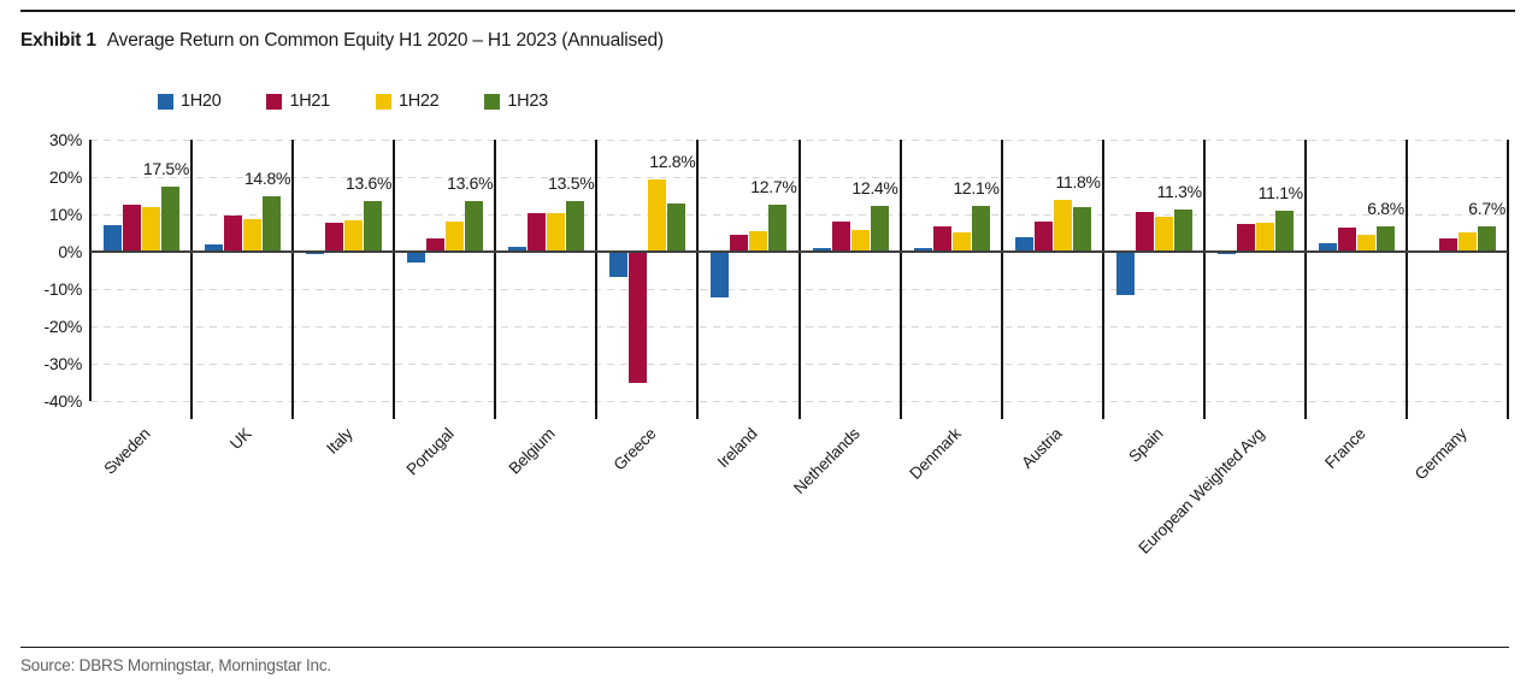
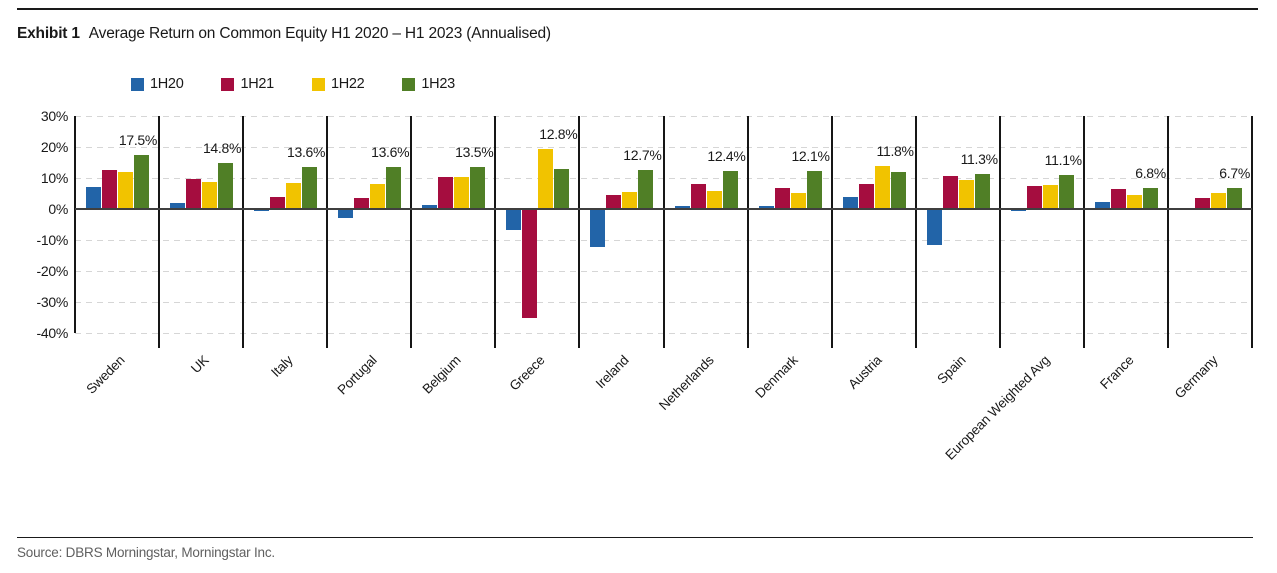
1H21/Italy: 8% -> 4%
